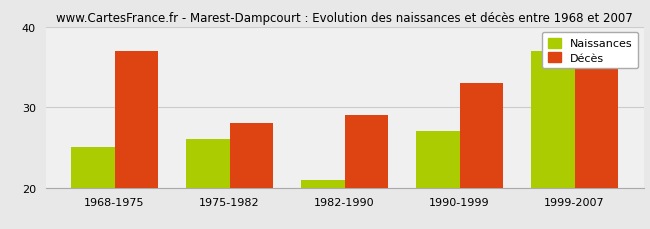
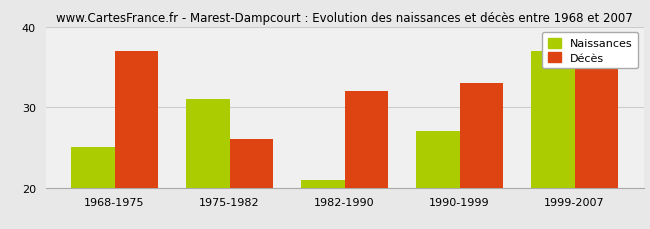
Naissances/1975-1982: 26 -> 31
Décès/1975-1982: 28 -> 26
Décès/1982-1990: 29 -> 32
